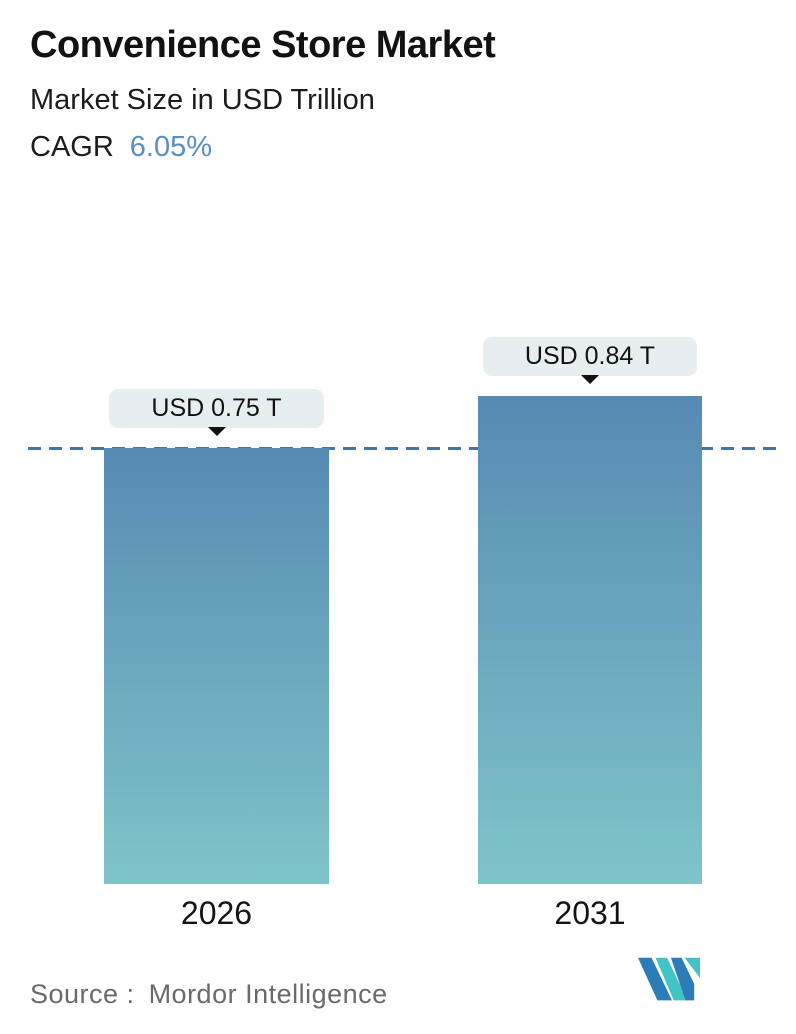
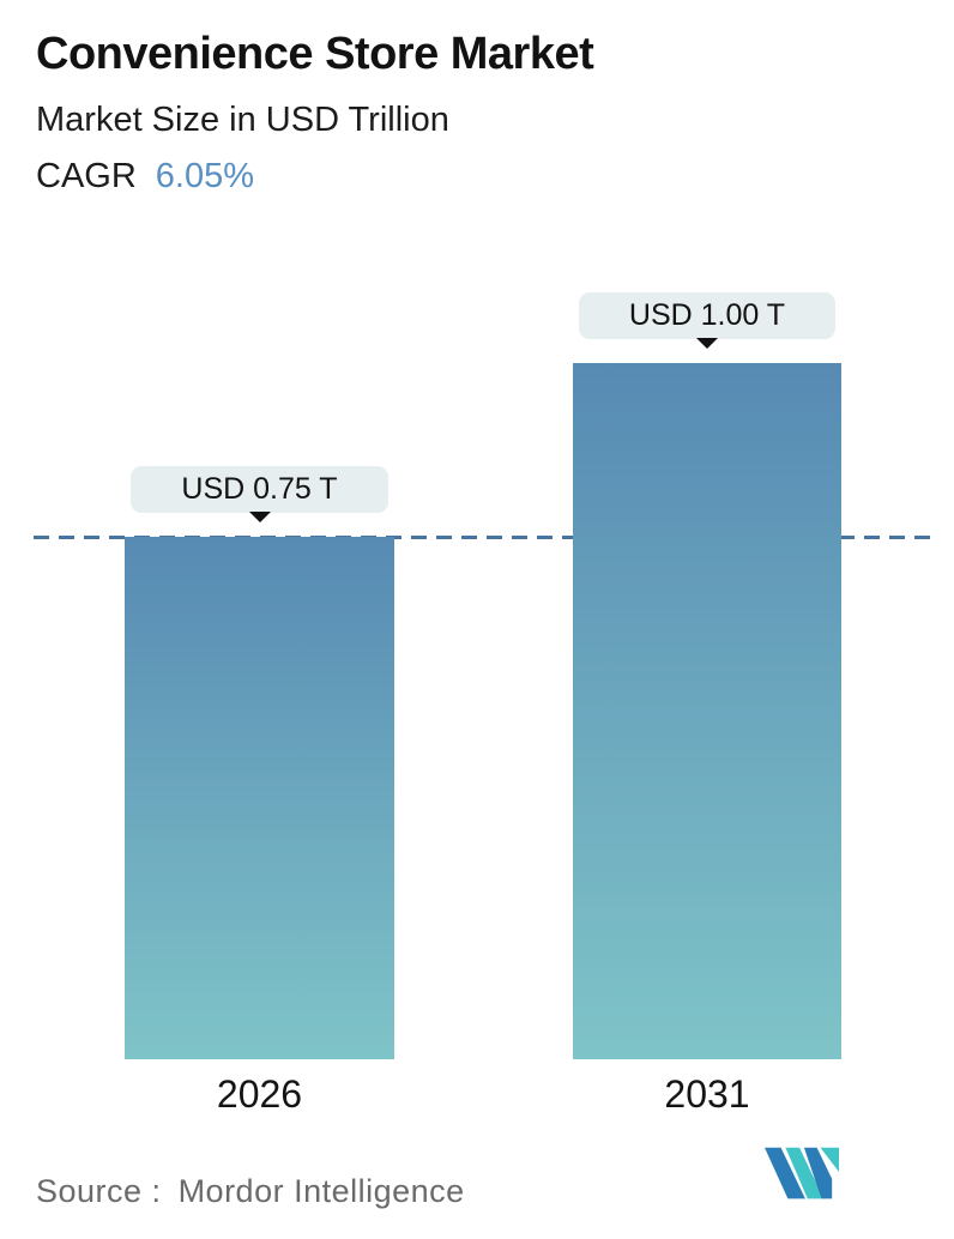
2031: 0.84 -> 1.00
